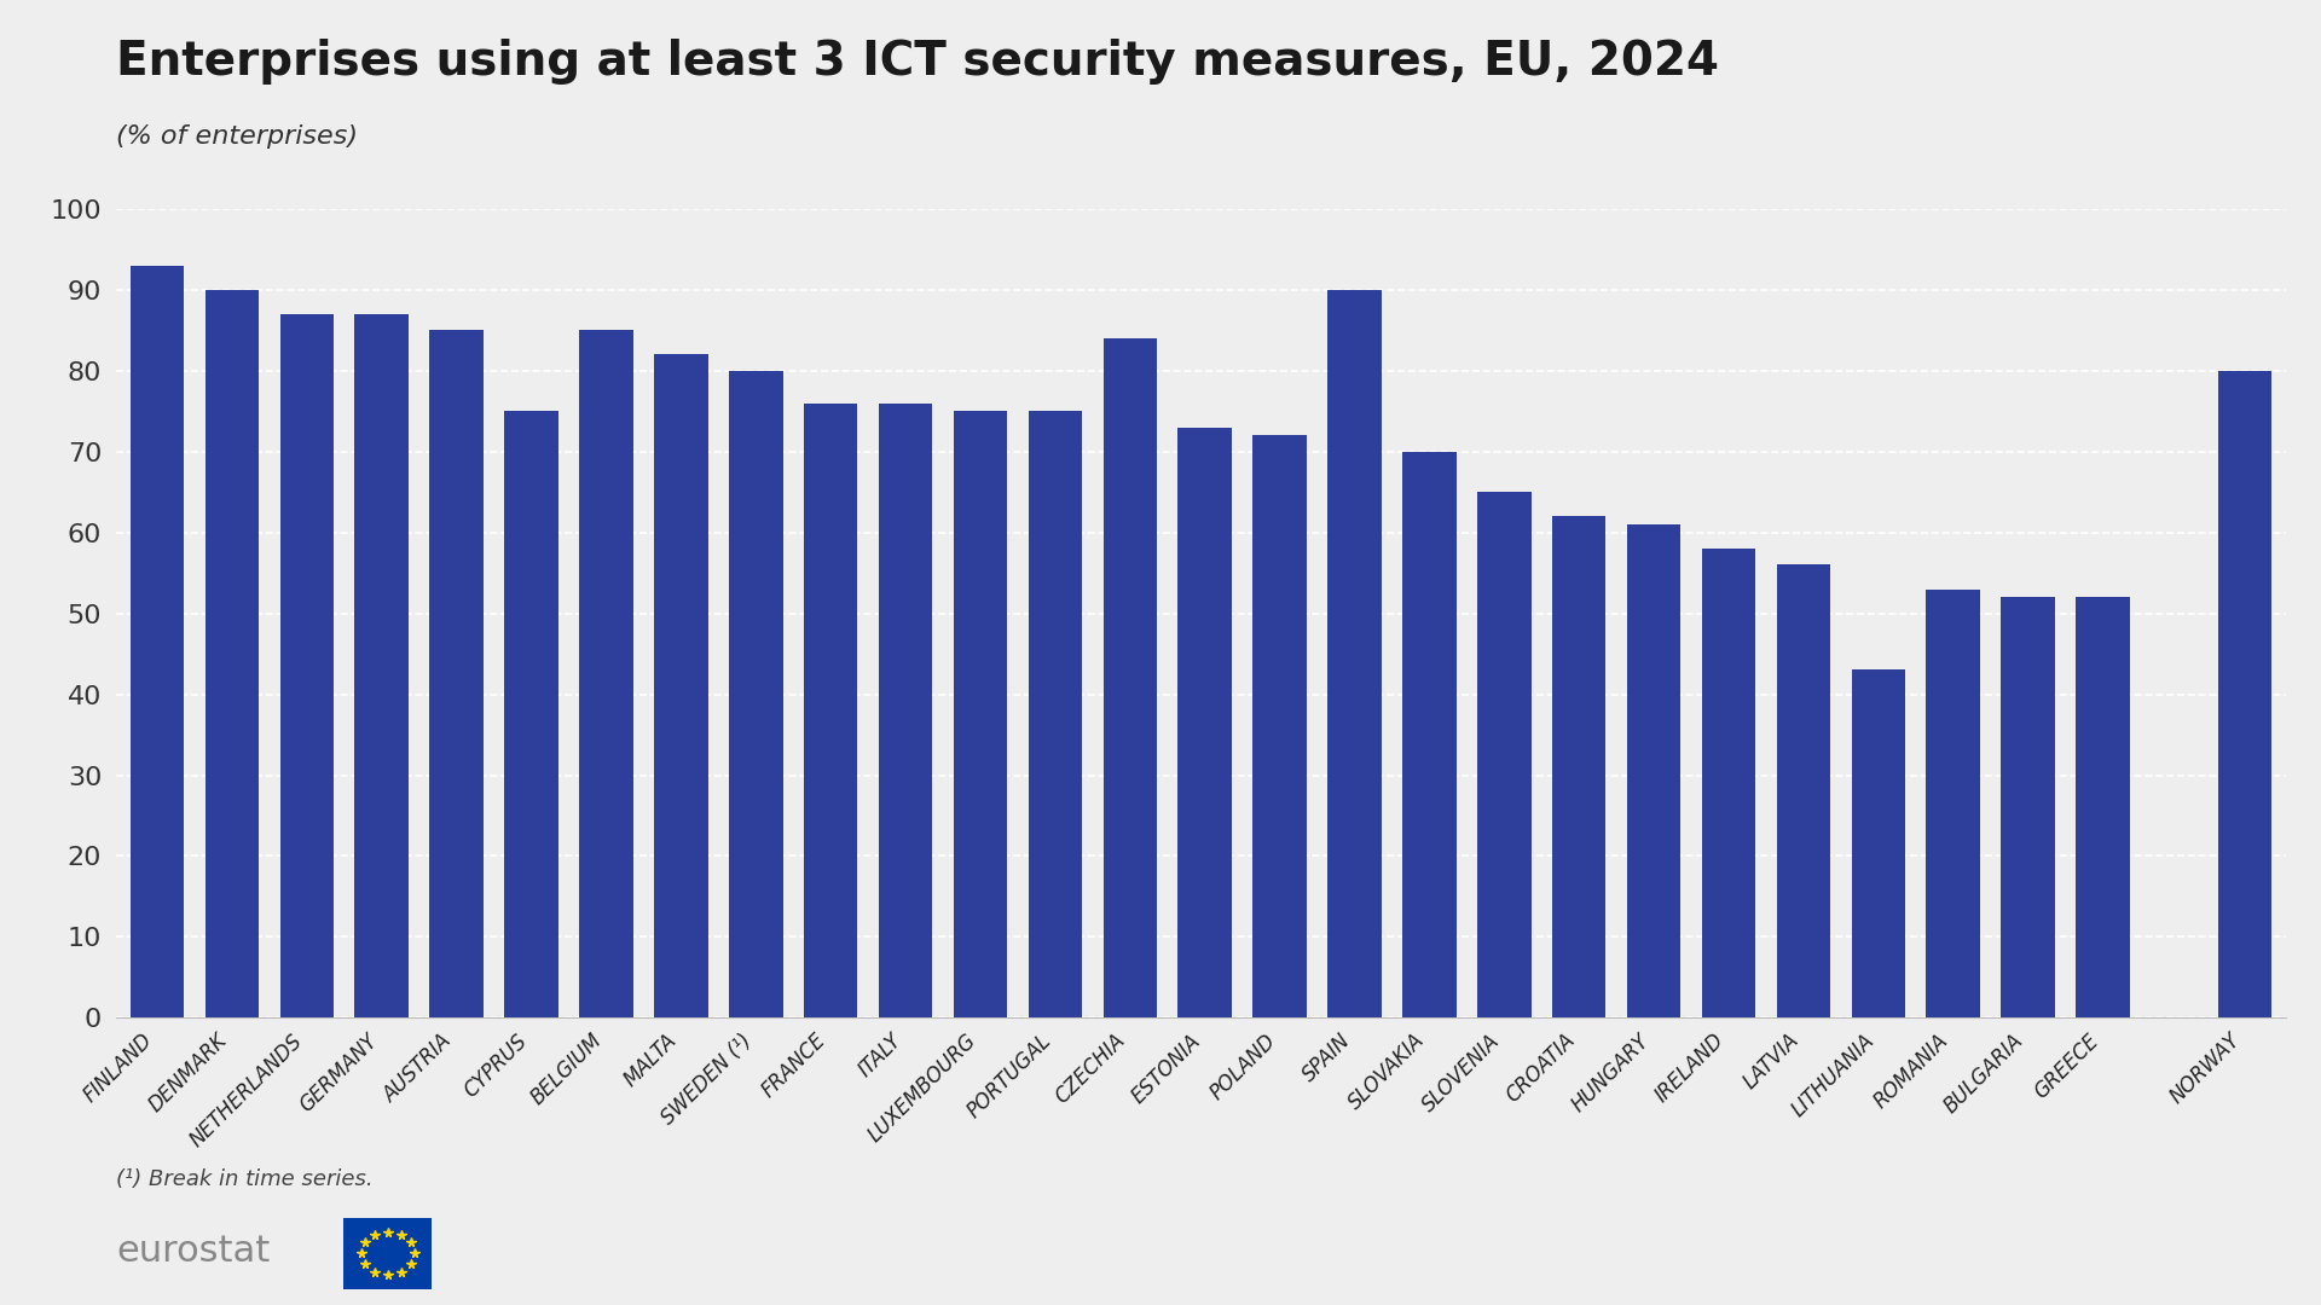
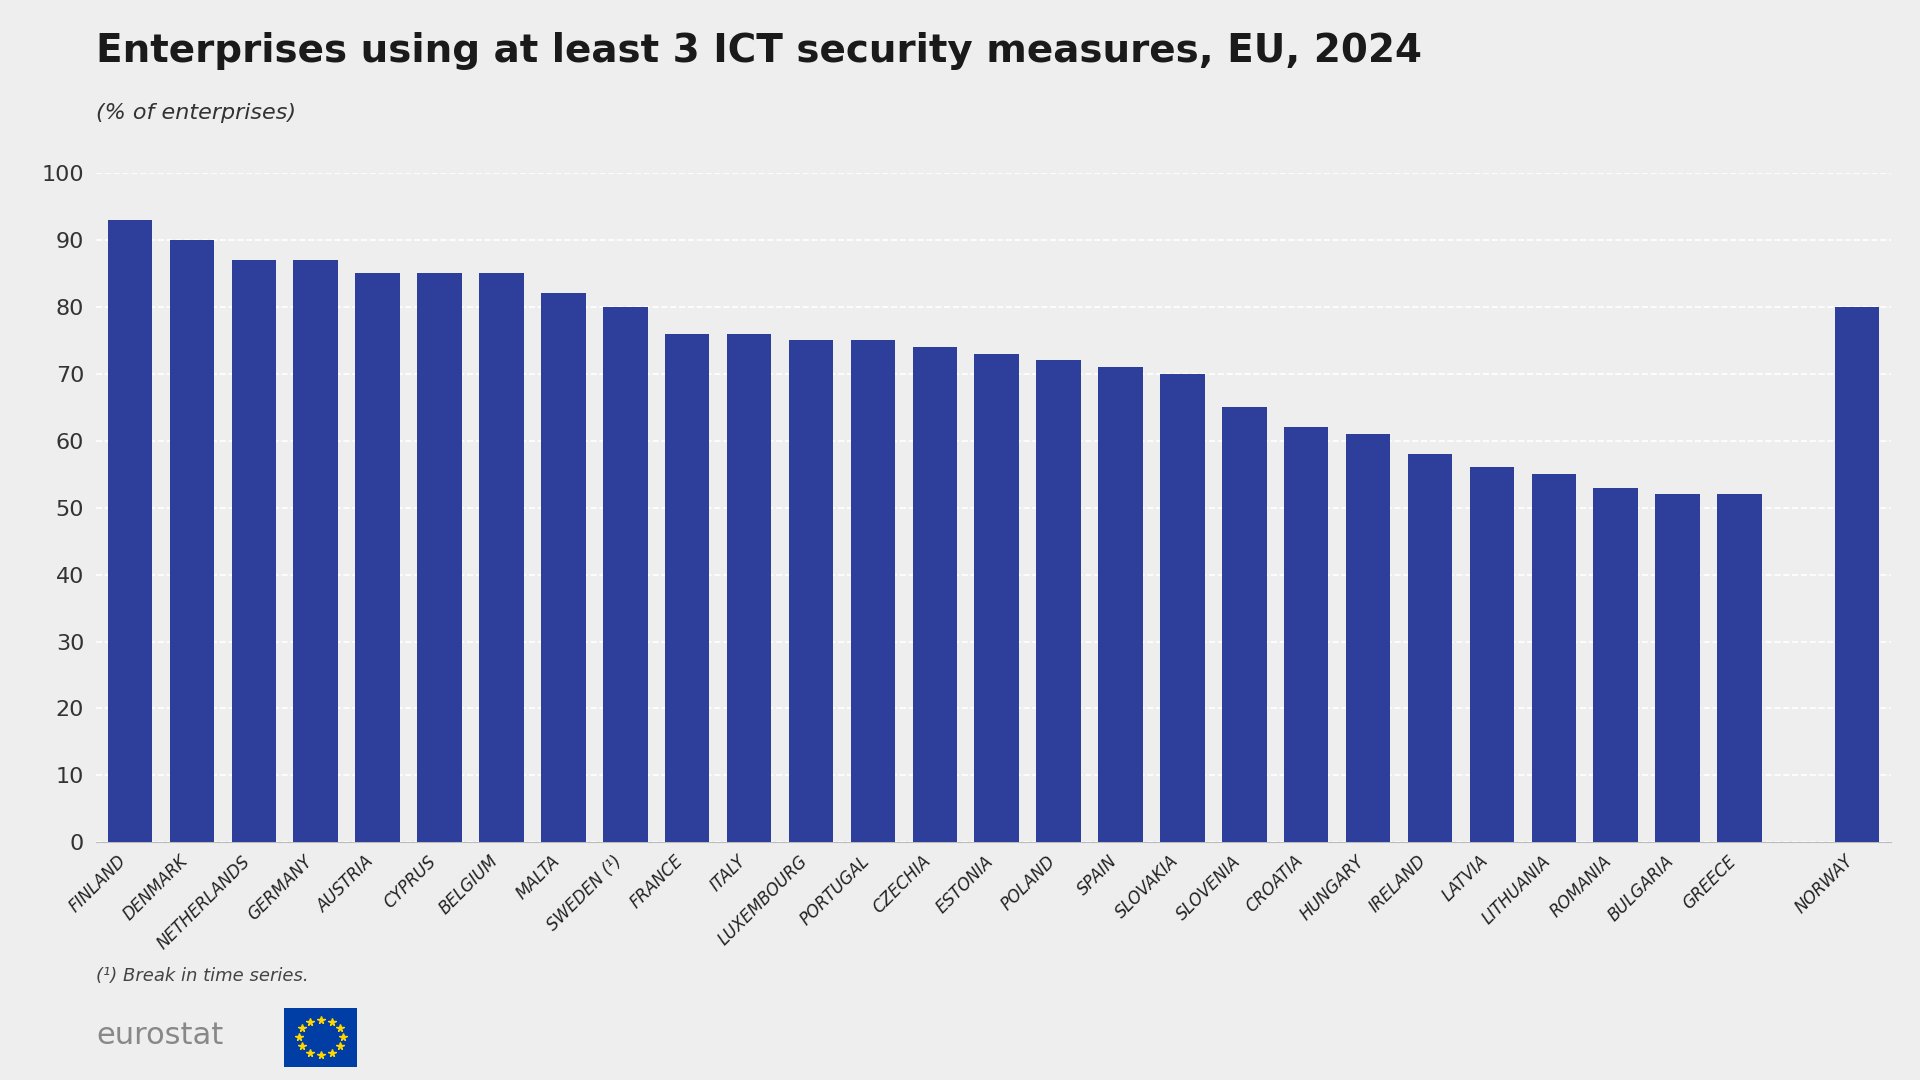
CYPRUS: 75 -> 85
CZECHIA: 84 -> 74
SPAIN: 90 -> 71
LITHUANIA: 43 -> 55
